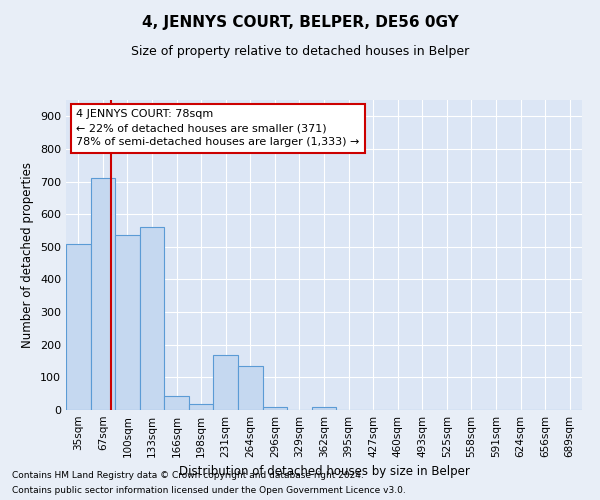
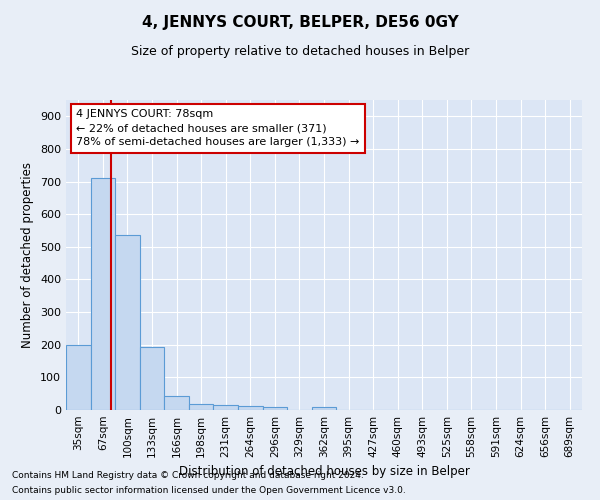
35sqm: 510 -> 200
133sqm: 560 -> 192
231sqm: 170 -> 15
264sqm: 135 -> 13
